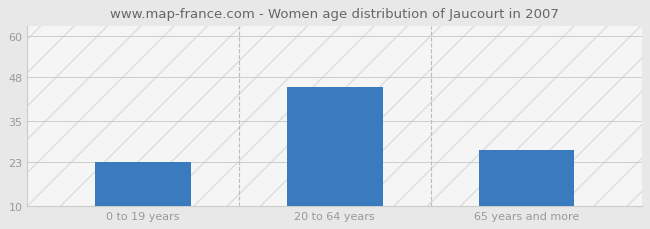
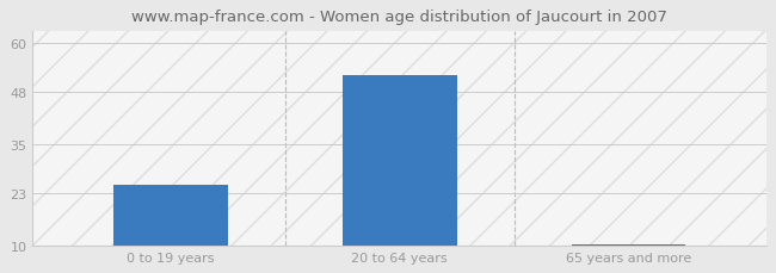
0 to 19 years: 23.0 -> 25.0
20 to 64 years: 45.0 -> 52.0
65 years and more: 26.5 -> 10.2
